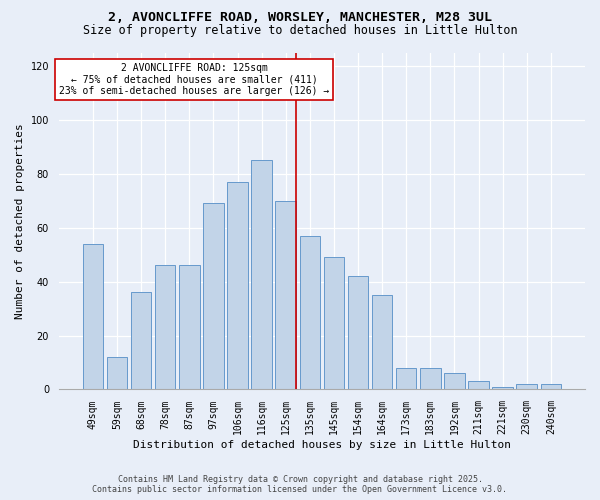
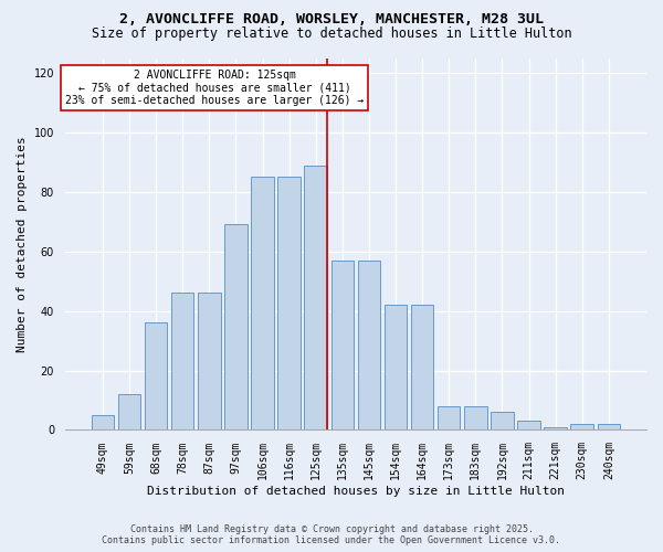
49sqm: 54 -> 5
106sqm: 77 -> 85
125sqm: 70 -> 89
145sqm: 49 -> 57
164sqm: 35 -> 42
